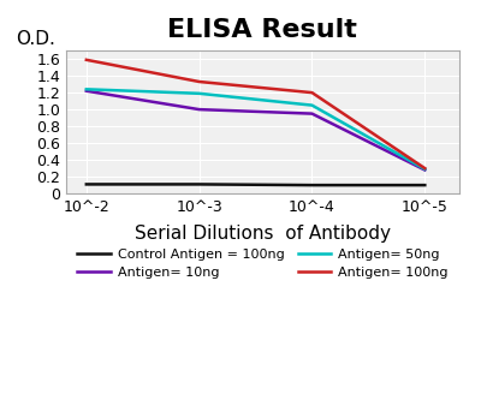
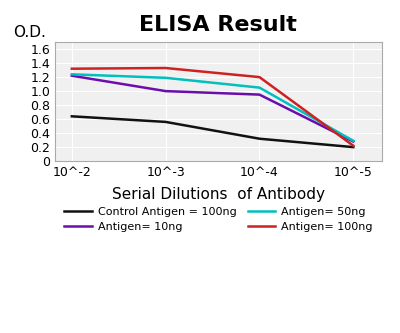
Control Antigen = 100ng/10^-2: 0.11 -> 0.64
Antigen= 100ng/10^-2: 1.59 -> 1.32
Control Antigen = 100ng/10^-3: 0.11 -> 0.56
Control Antigen = 100ng/10^-4: 0.10 -> 0.32
Control Antigen = 100ng/10^-5: 0.10 -> 0.20
Antigen= 100ng/10^-5: 0.30 -> 0.22
